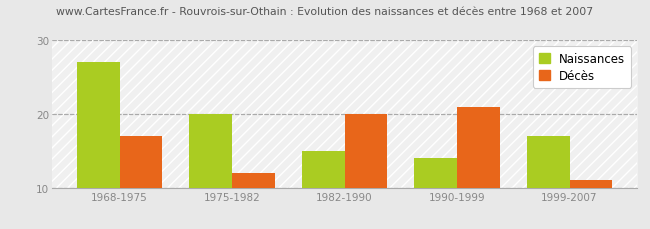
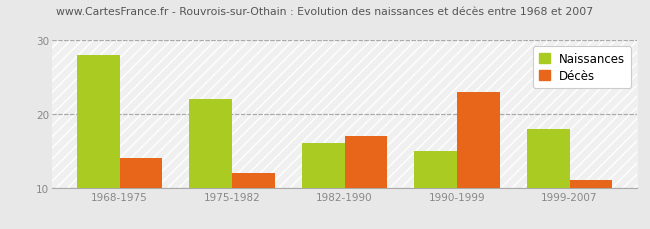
Naissances/1968-1975: 27 -> 28
Décès/1968-1975: 17 -> 14
Naissances/1975-1982: 20 -> 22
Naissances/1982-1990: 15 -> 16
Décès/1982-1990: 20 -> 17
Naissances/1990-1999: 14 -> 15
Décès/1990-1999: 21 -> 23
Naissances/1999-2007: 17 -> 18
